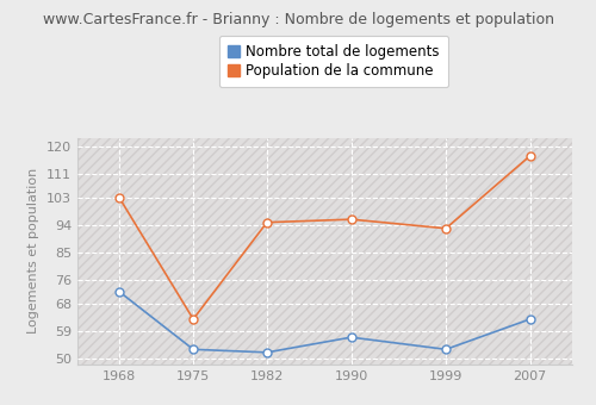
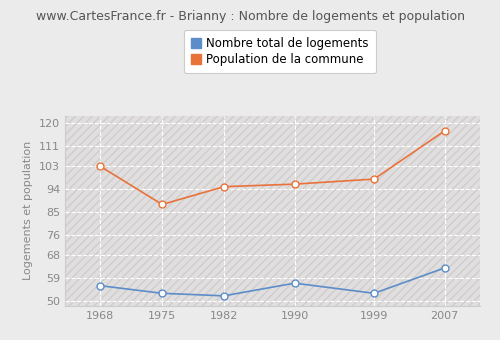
Nombre total de logements/1968: 72 -> 56
Population de la commune/1975: 63 -> 88
Population de la commune/1999: 93 -> 98
